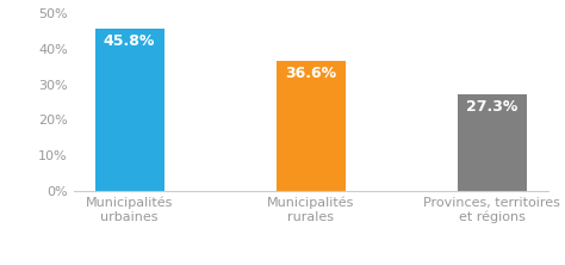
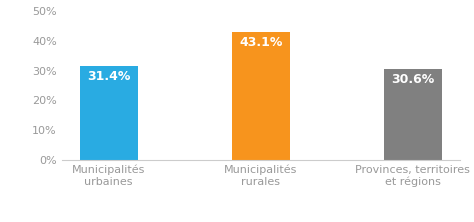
Municipalités urbaines: 45.8% -> 31.4%
Municipalités rurales: 36.6% -> 43.1%
Provinces, territoires et régions: 27.3% -> 30.6%
